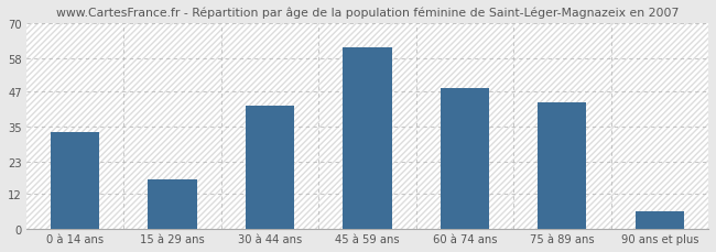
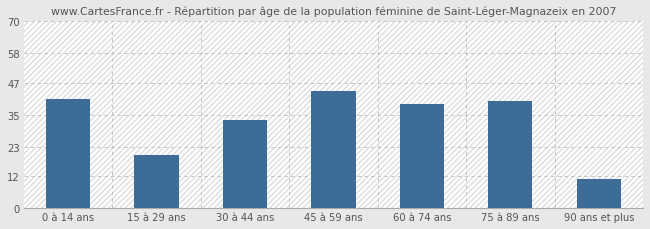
0 à 14 ans: 33 -> 41
15 à 29 ans: 17 -> 20
30 à 44 ans: 42 -> 33
45 à 59 ans: 62 -> 44
60 à 74 ans: 48 -> 39
75 à 89 ans: 43 -> 40
90 ans et plus: 6 -> 11
